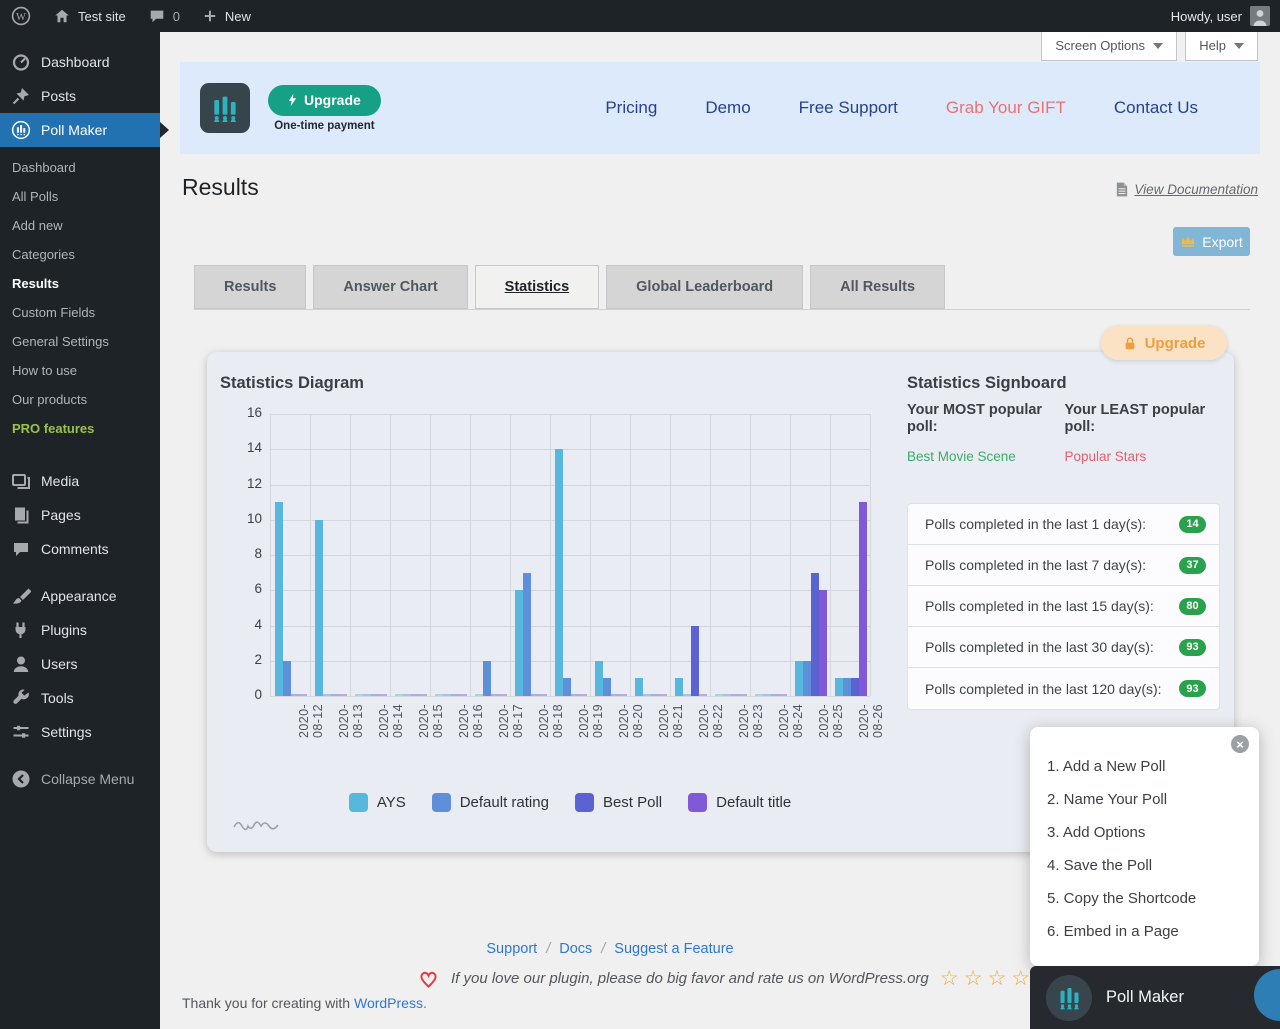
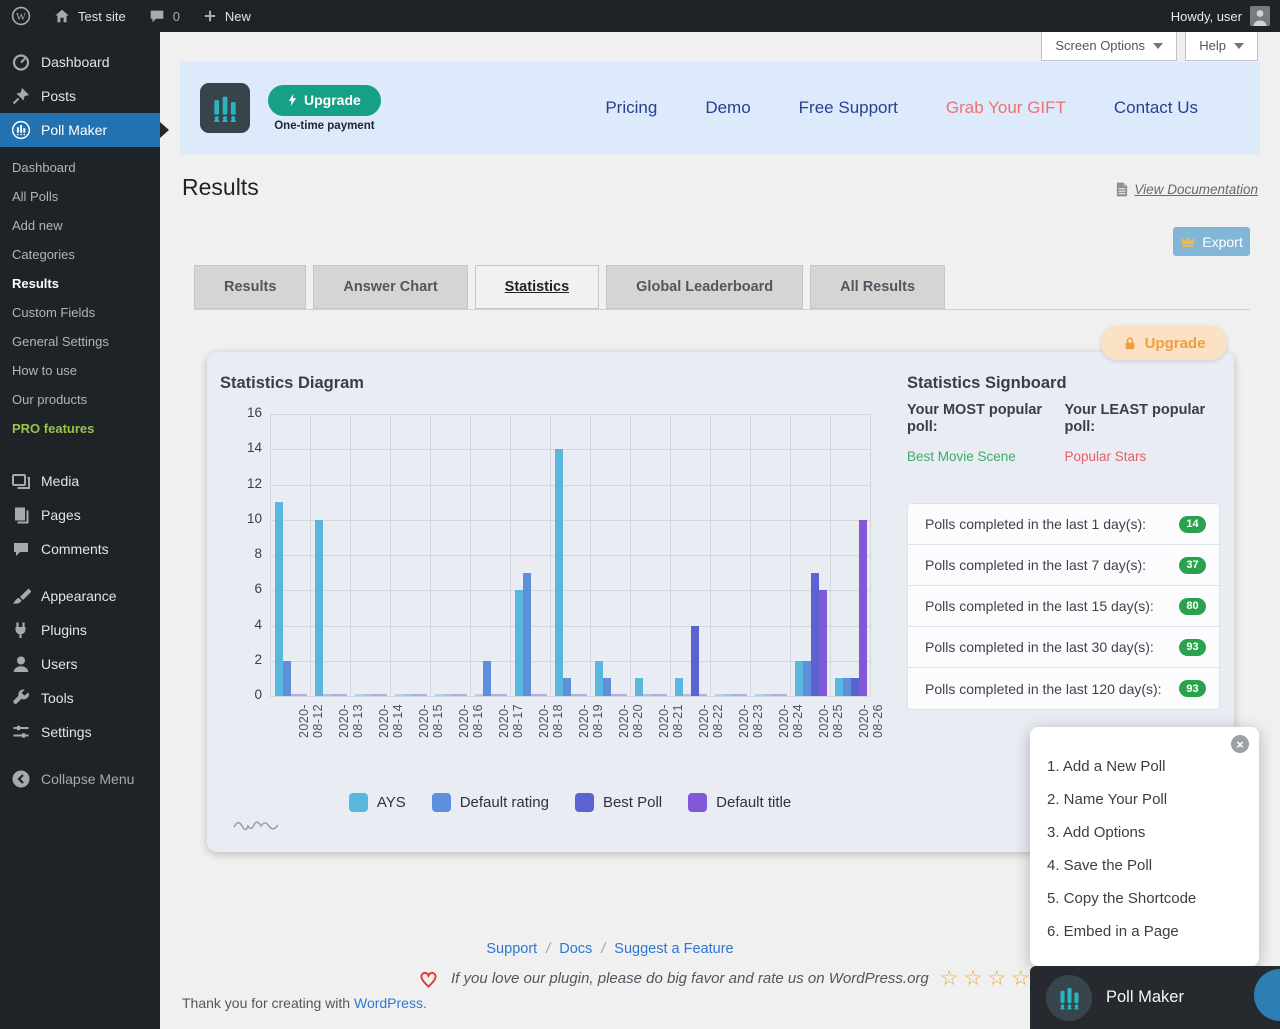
Default title/2020-08-26: 11 -> 10
